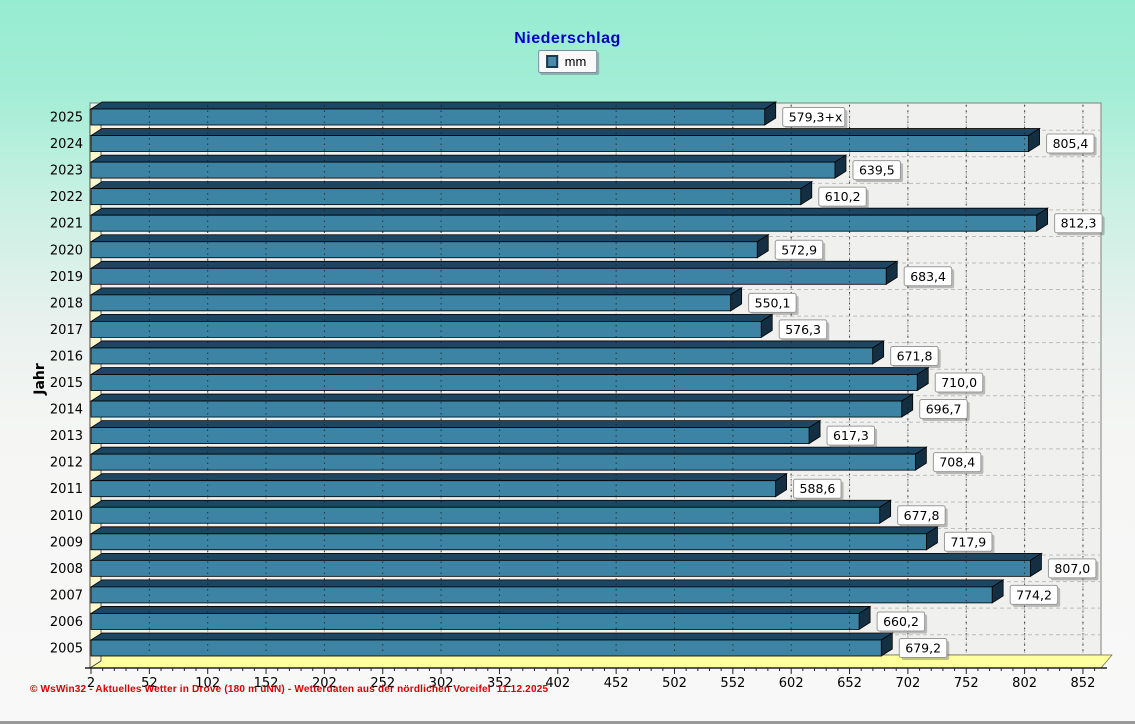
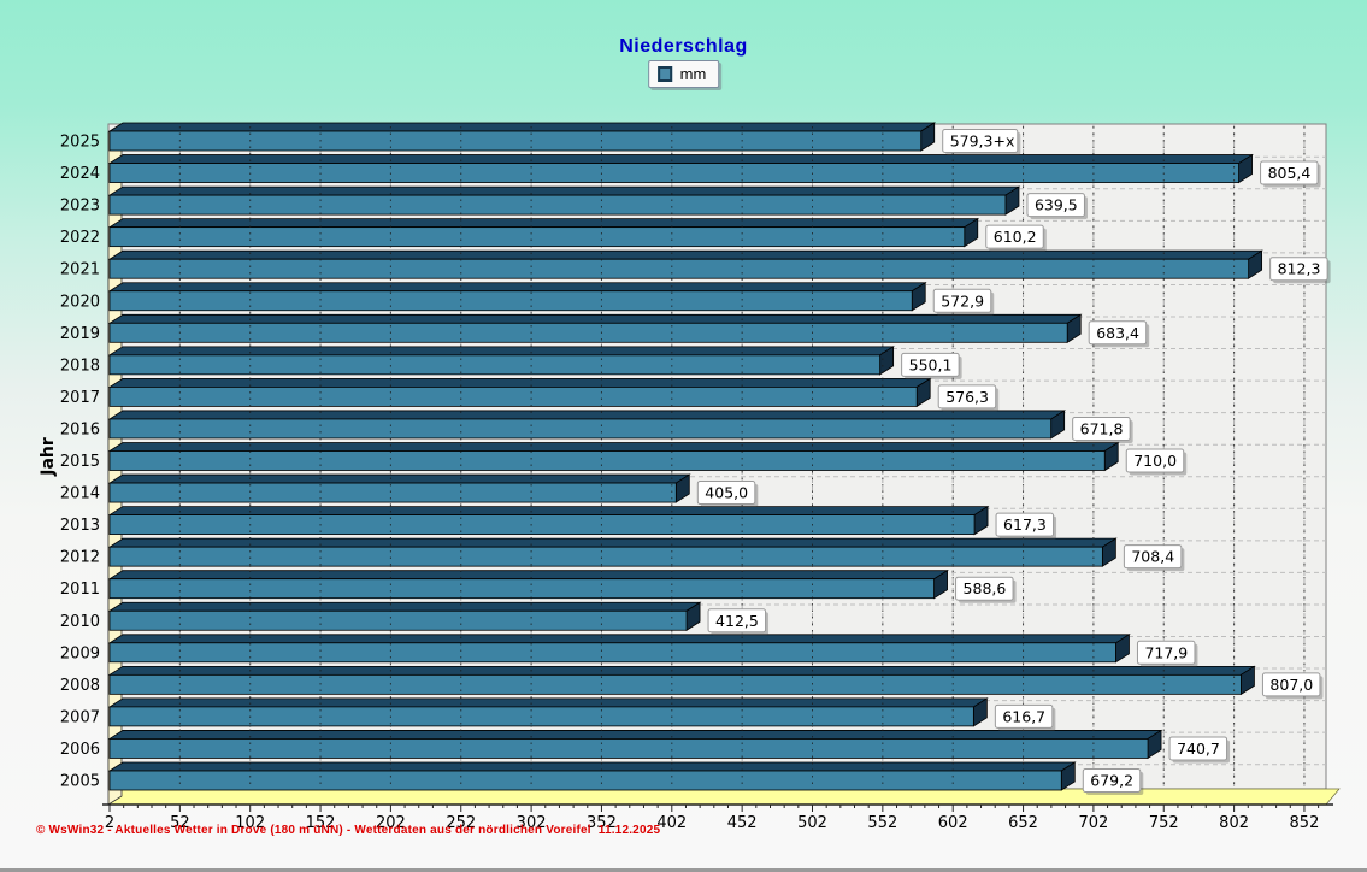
2014: 696,7 -> 405,0
2010: 677,8 -> 412,5
2007: 774,2 -> 616,7
2006: 660,2 -> 740,7
